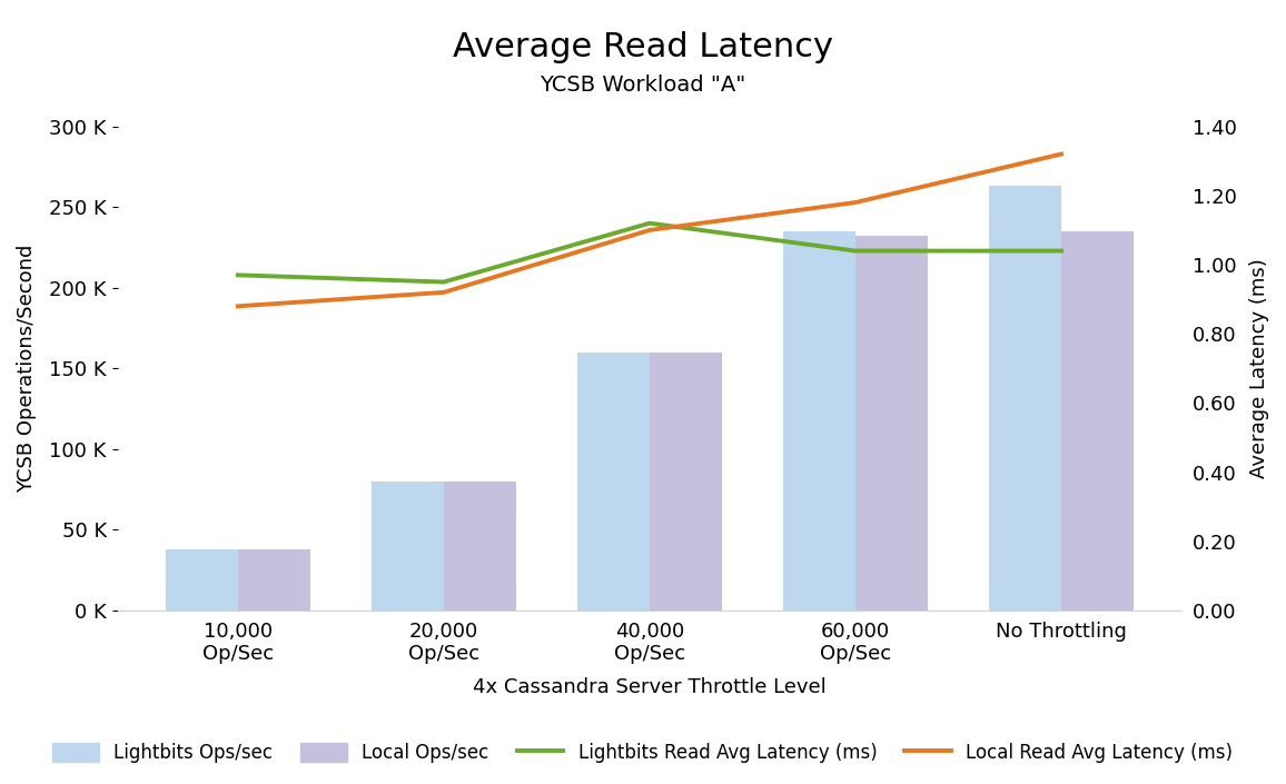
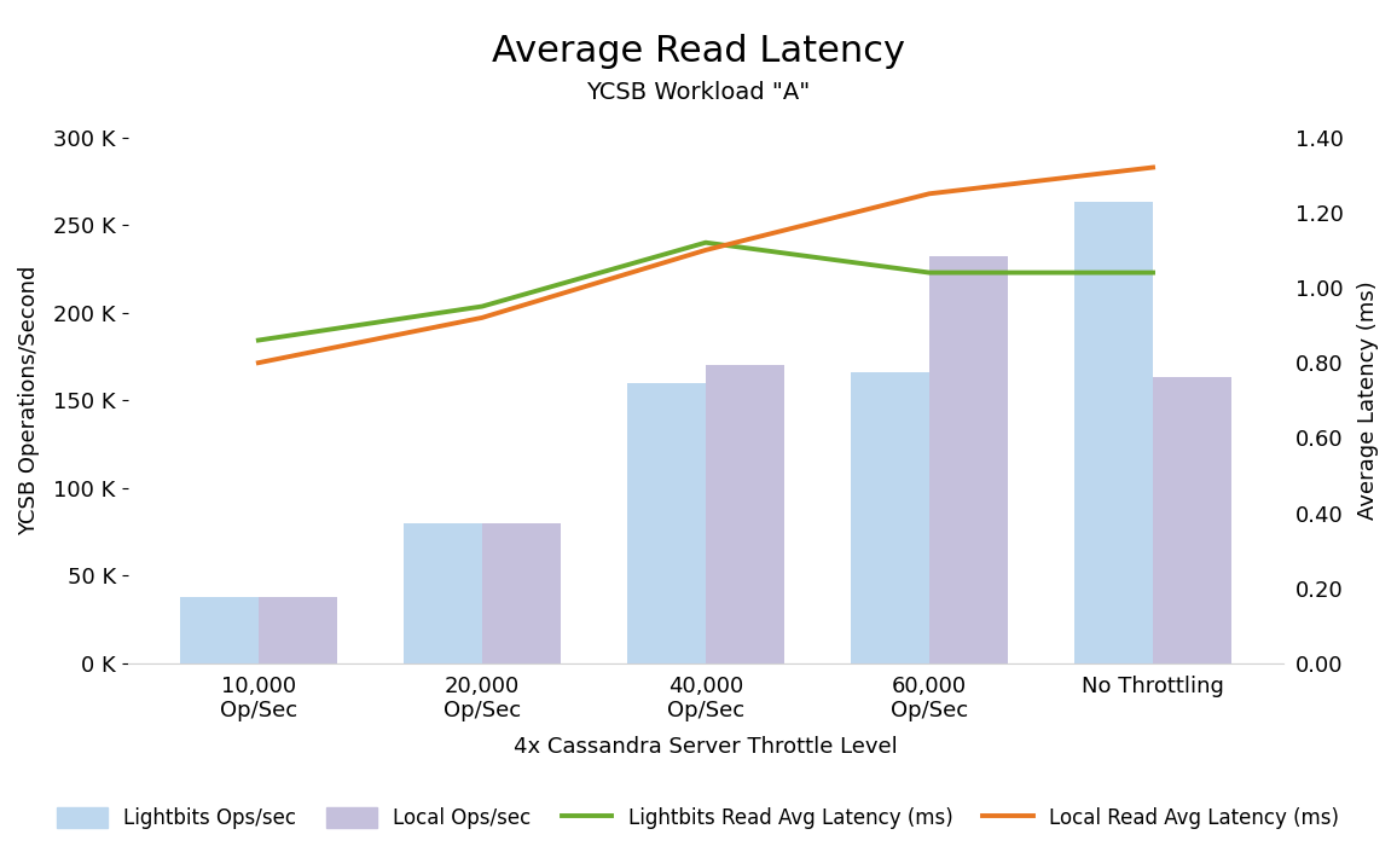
Lightbits Read Avg Latency (ms)/10,000 Op/Sec: 0.97 -> 0.86
Local Read Avg Latency (ms)/10,000 Op/Sec: 0.88 -> 0.80
Local Ops/sec/40,000 Op/Sec: 160 K -> 170 K
Lightbits Ops/sec/60,000 Op/Sec: 235 K -> 166 K
Local Read Avg Latency (ms)/60,000 Op/Sec: 1.18 -> 1.25
Local Ops/sec/No Throttling: 235 K -> 163 K
